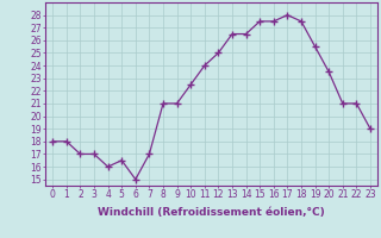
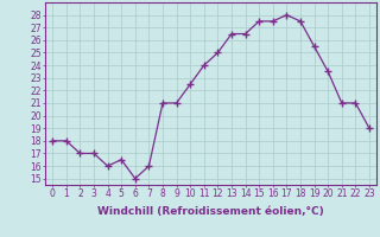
7: 17.0 -> 16.0
